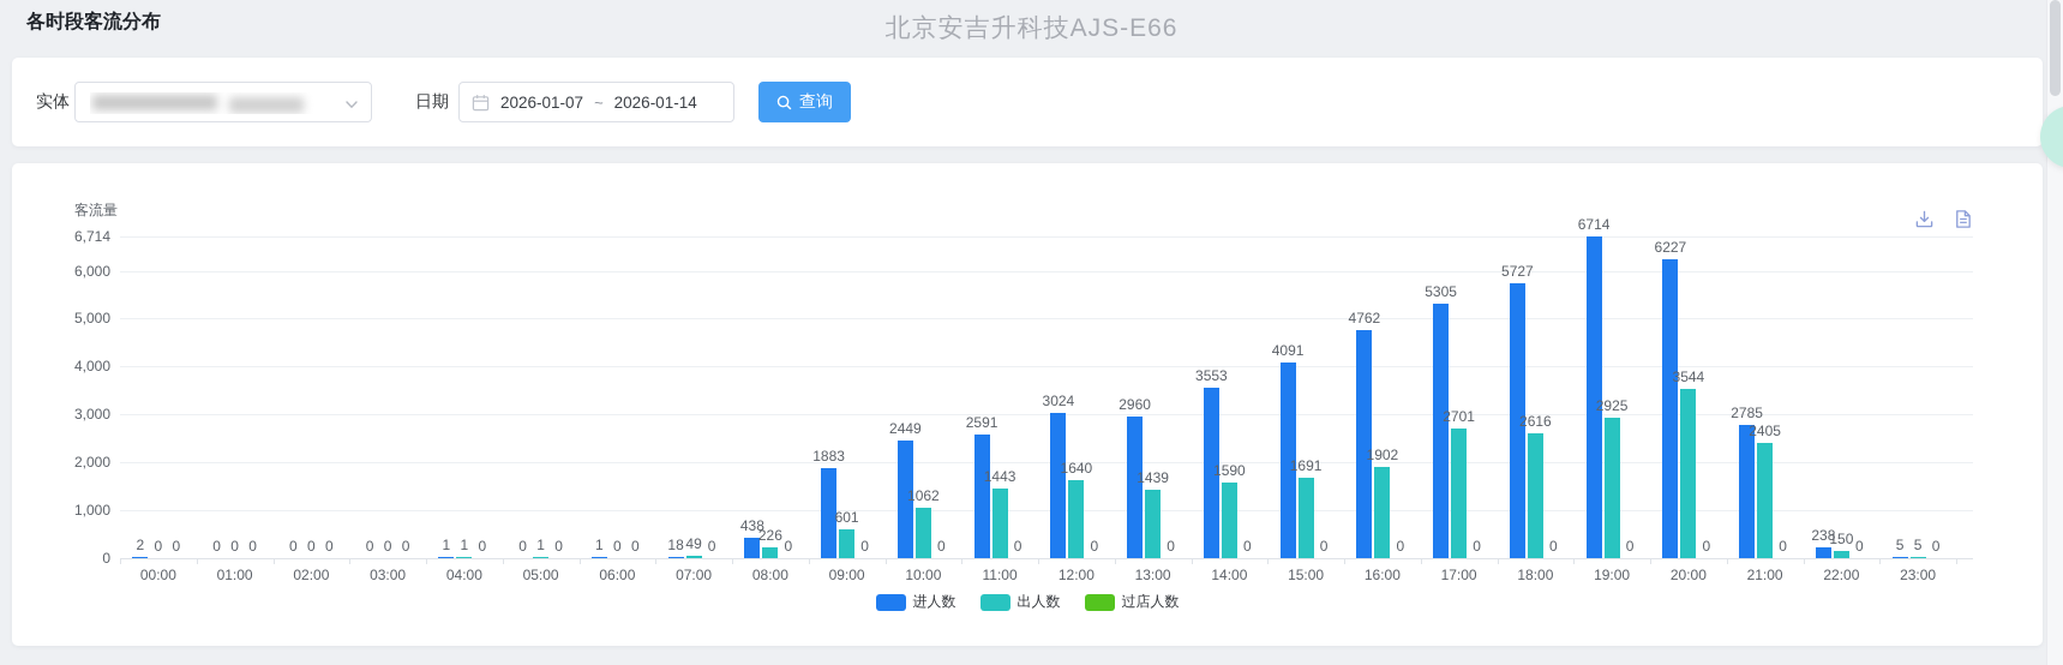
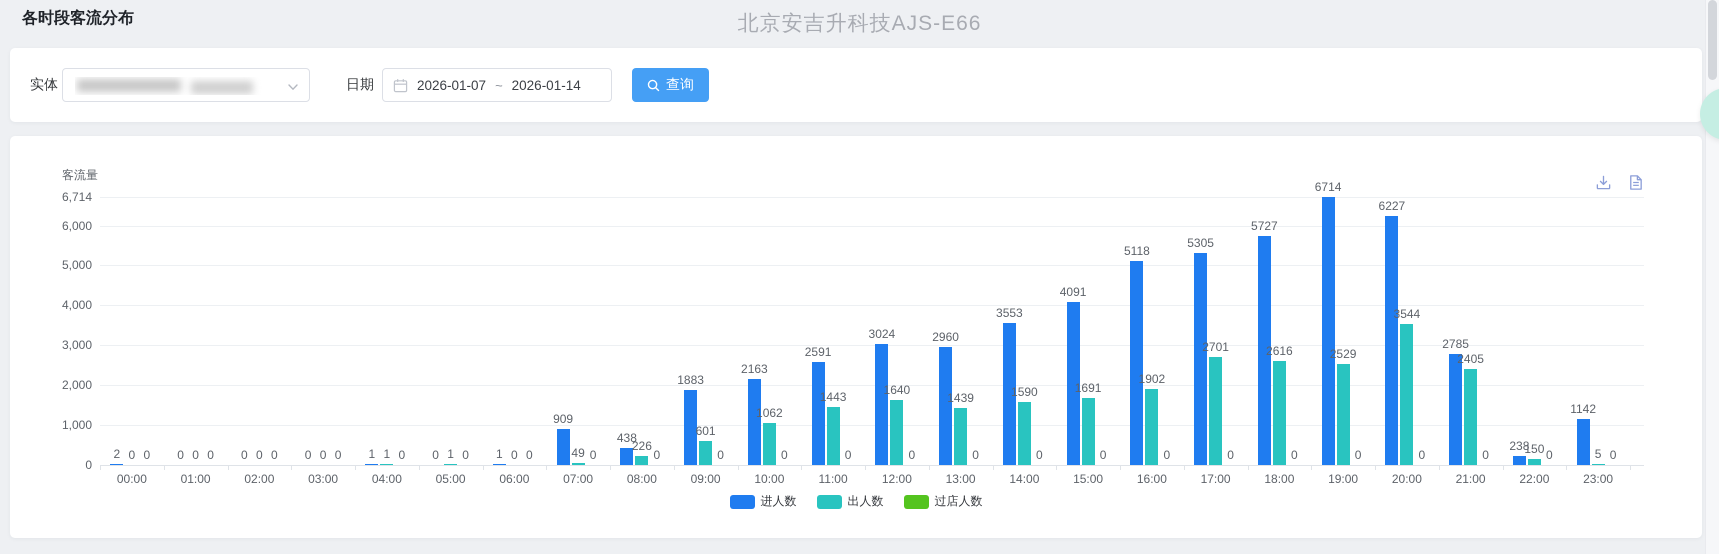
进人数/07:00: 18 -> 909
进人数/10:00: 2449 -> 2163
进人数/16:00: 4762 -> 5118
出人数/19:00: 2925 -> 2529
进人数/23:00: 5 -> 1142
